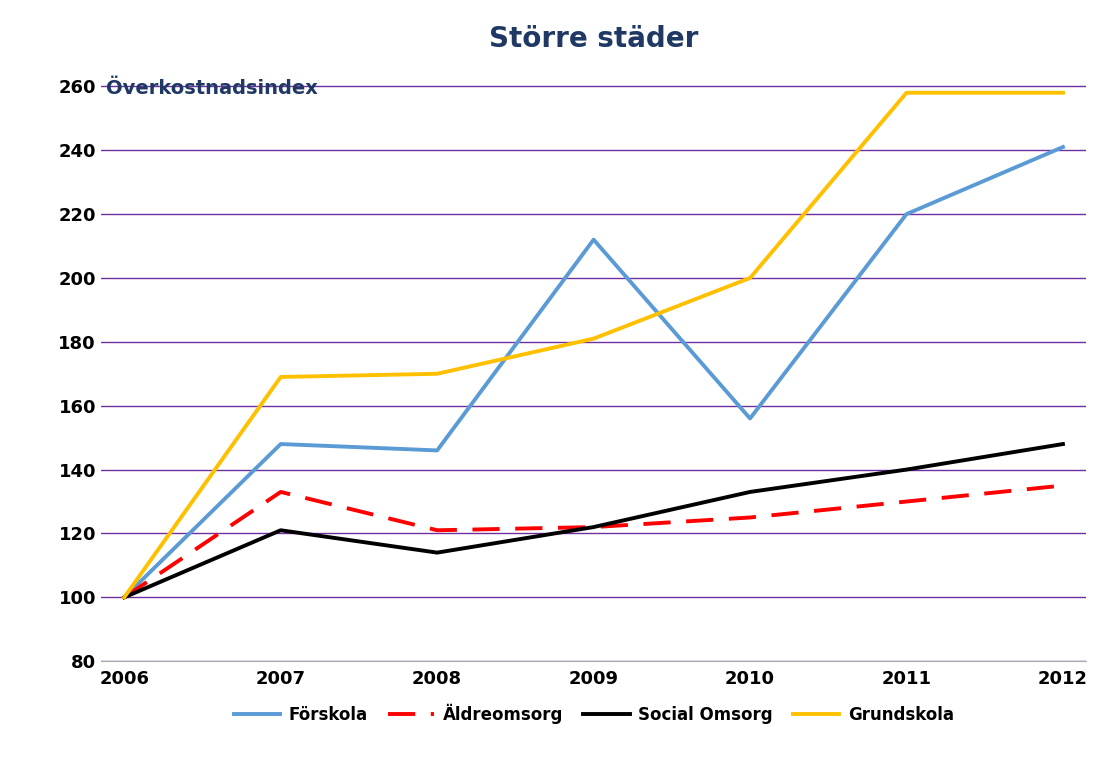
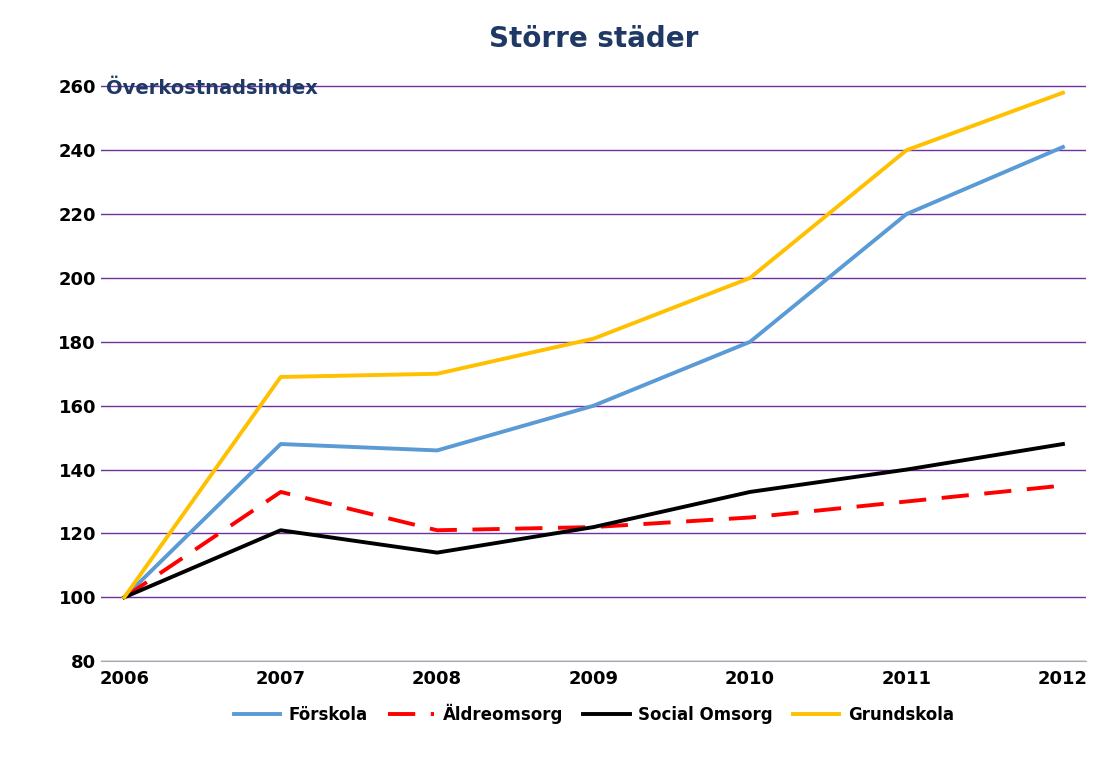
Förskola/2009: 212 -> 160
Förskola/2010: 156 -> 180
Grundskola/2011: 258 -> 240
